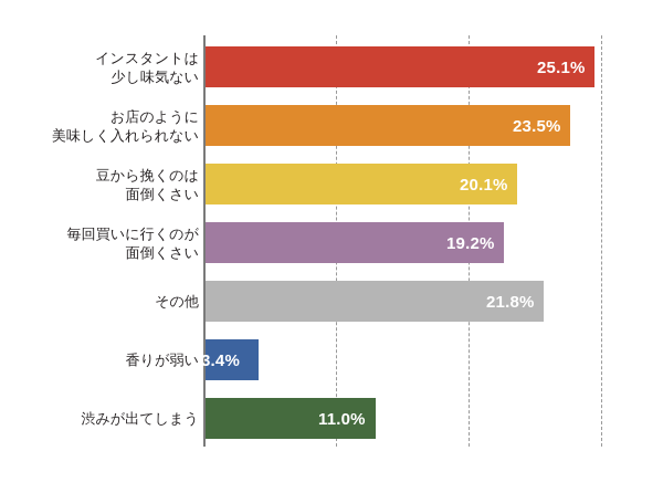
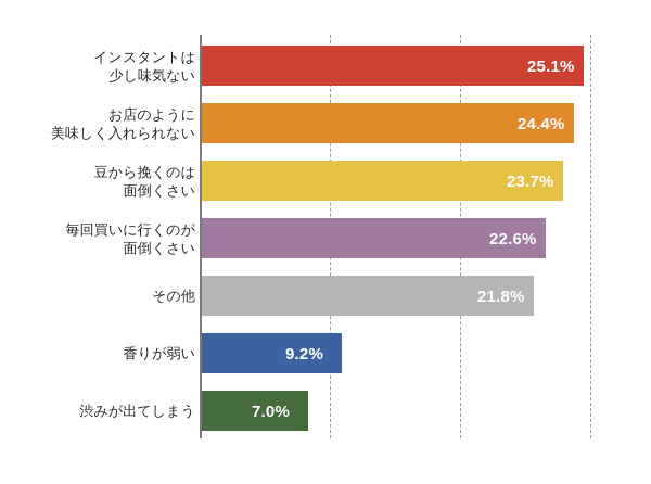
お店のように 美味しく入れられない: 23.5% -> 24.4%
豆から挽くのは 面倒くさい: 20.1% -> 23.7%
毎回買いに行くのが 面倒くさい: 19.2% -> 22.6%
香りが弱い: 3.4% -> 9.2%
渋みが出てしまう: 11.0% -> 7.0%
